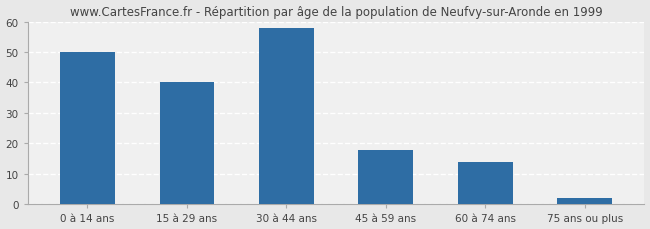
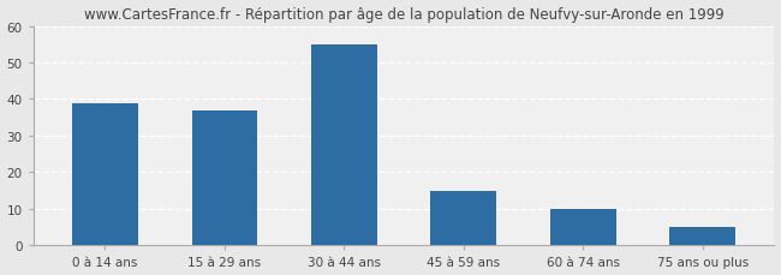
0 à 14 ans: 50 -> 39
15 à 29 ans: 40 -> 37
30 à 44 ans: 58 -> 55
45 à 59 ans: 18 -> 15
60 à 74 ans: 14 -> 10
75 ans ou plus: 2 -> 5
